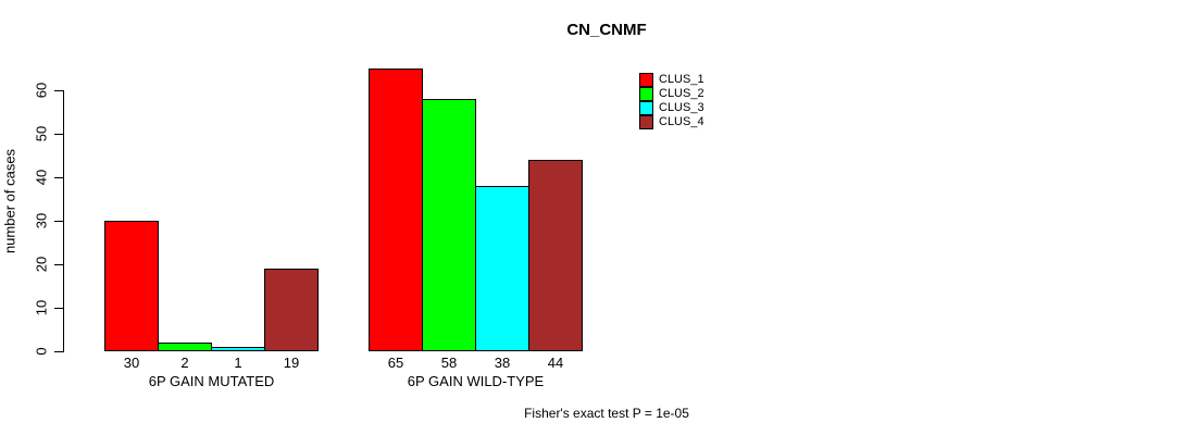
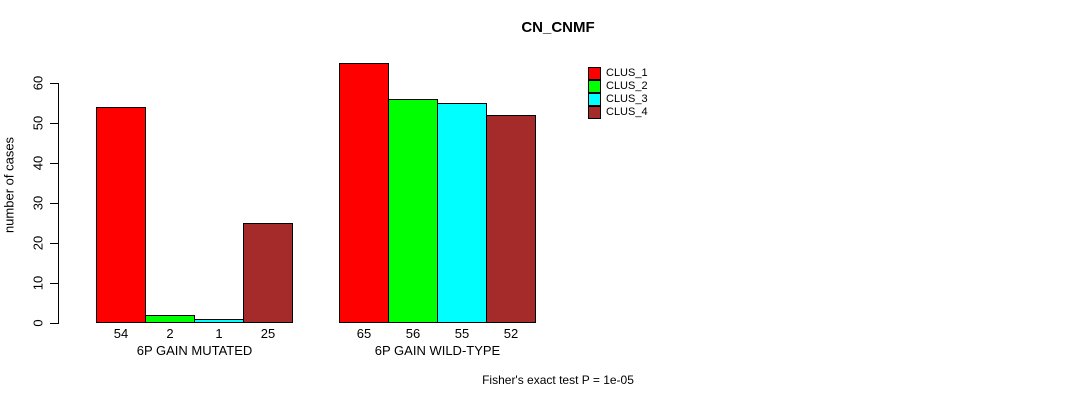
CLUS_1/6P GAIN MUTATED: 30 -> 54
CLUS_4/6P GAIN MUTATED: 19 -> 25
CLUS_2/6P GAIN WILD-TYPE: 58 -> 56
CLUS_3/6P GAIN WILD-TYPE: 38 -> 55
CLUS_4/6P GAIN WILD-TYPE: 44 -> 52
